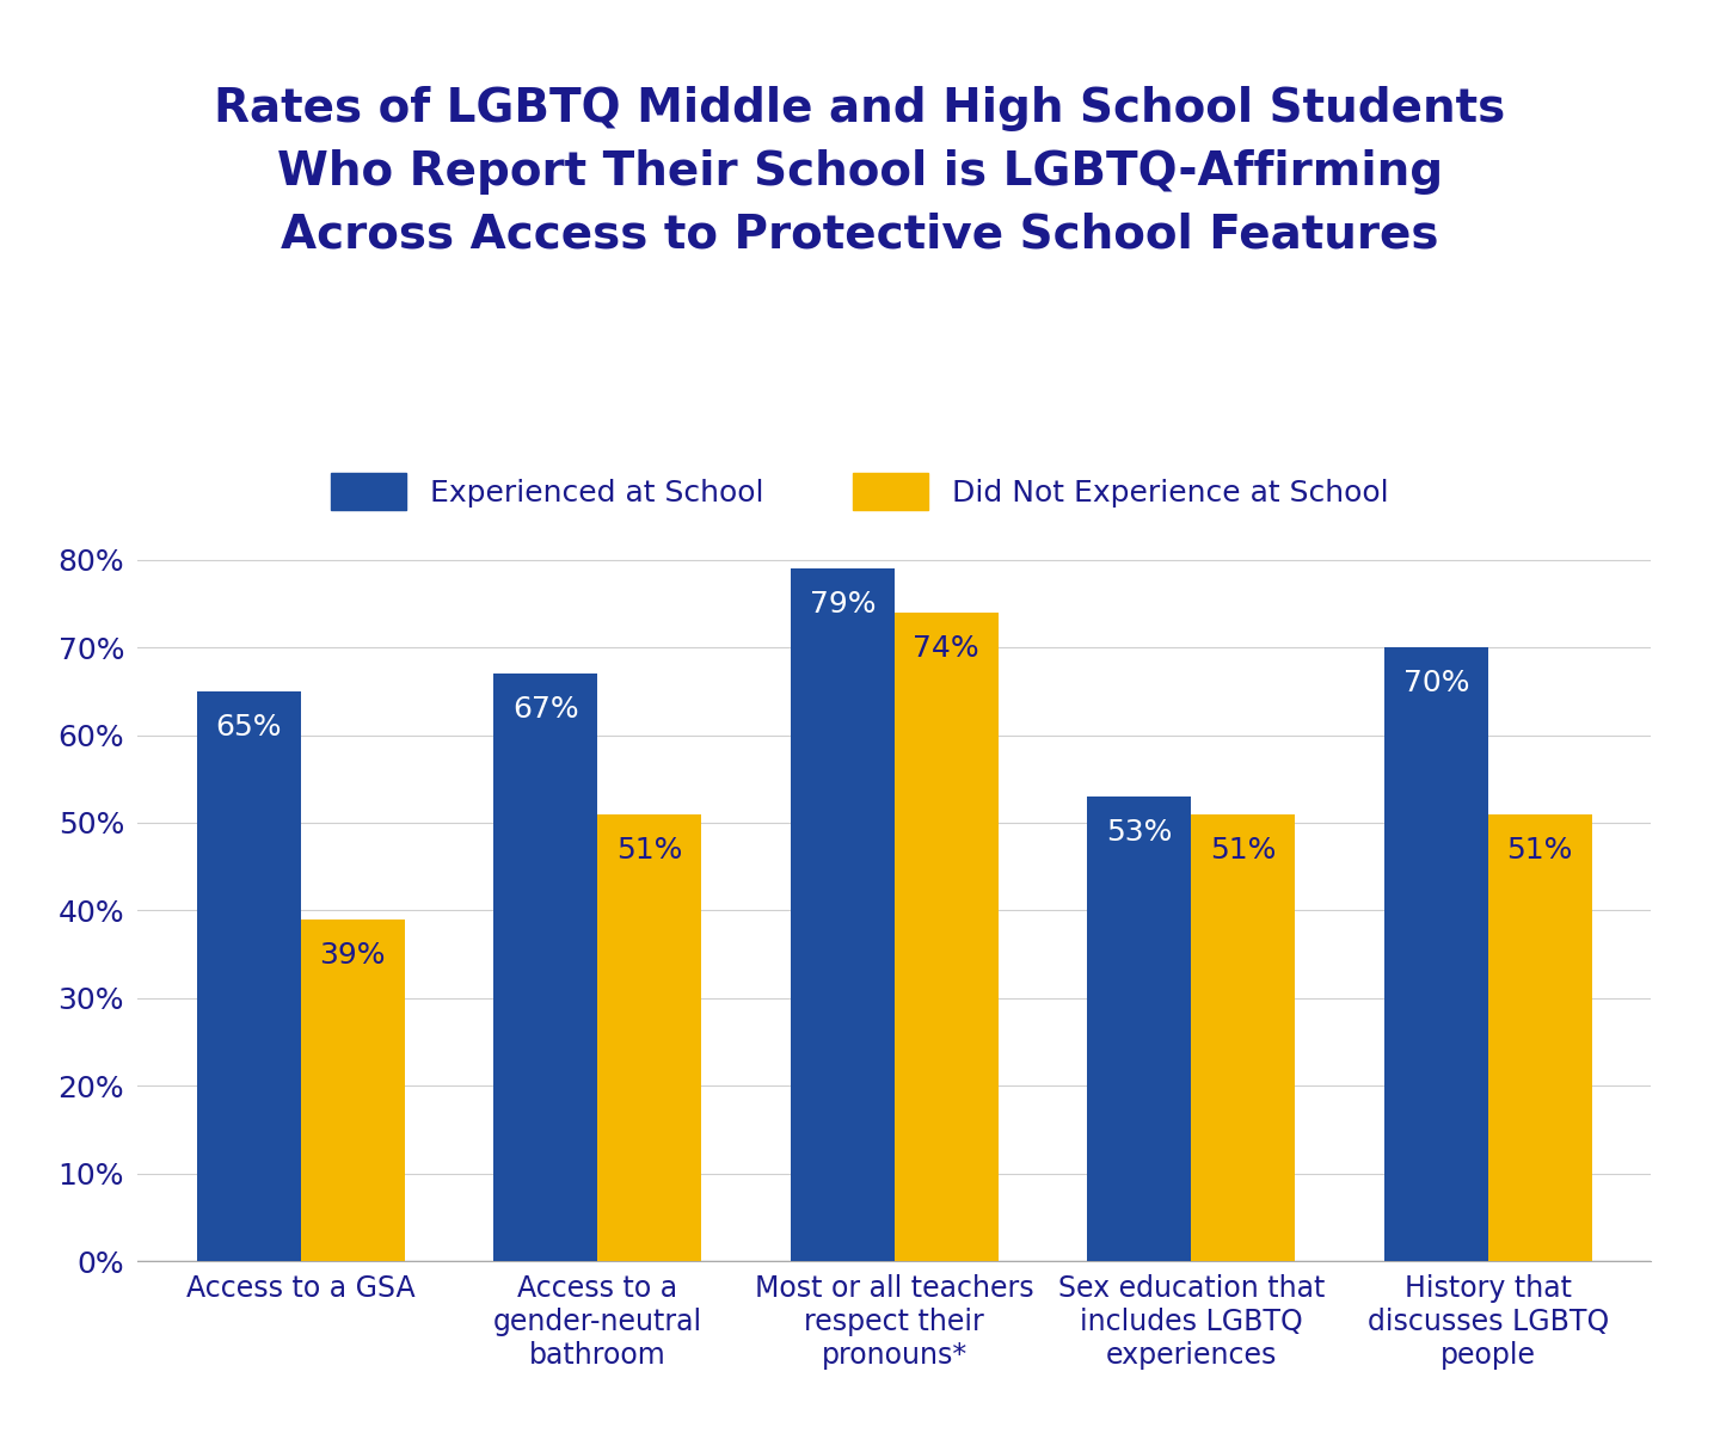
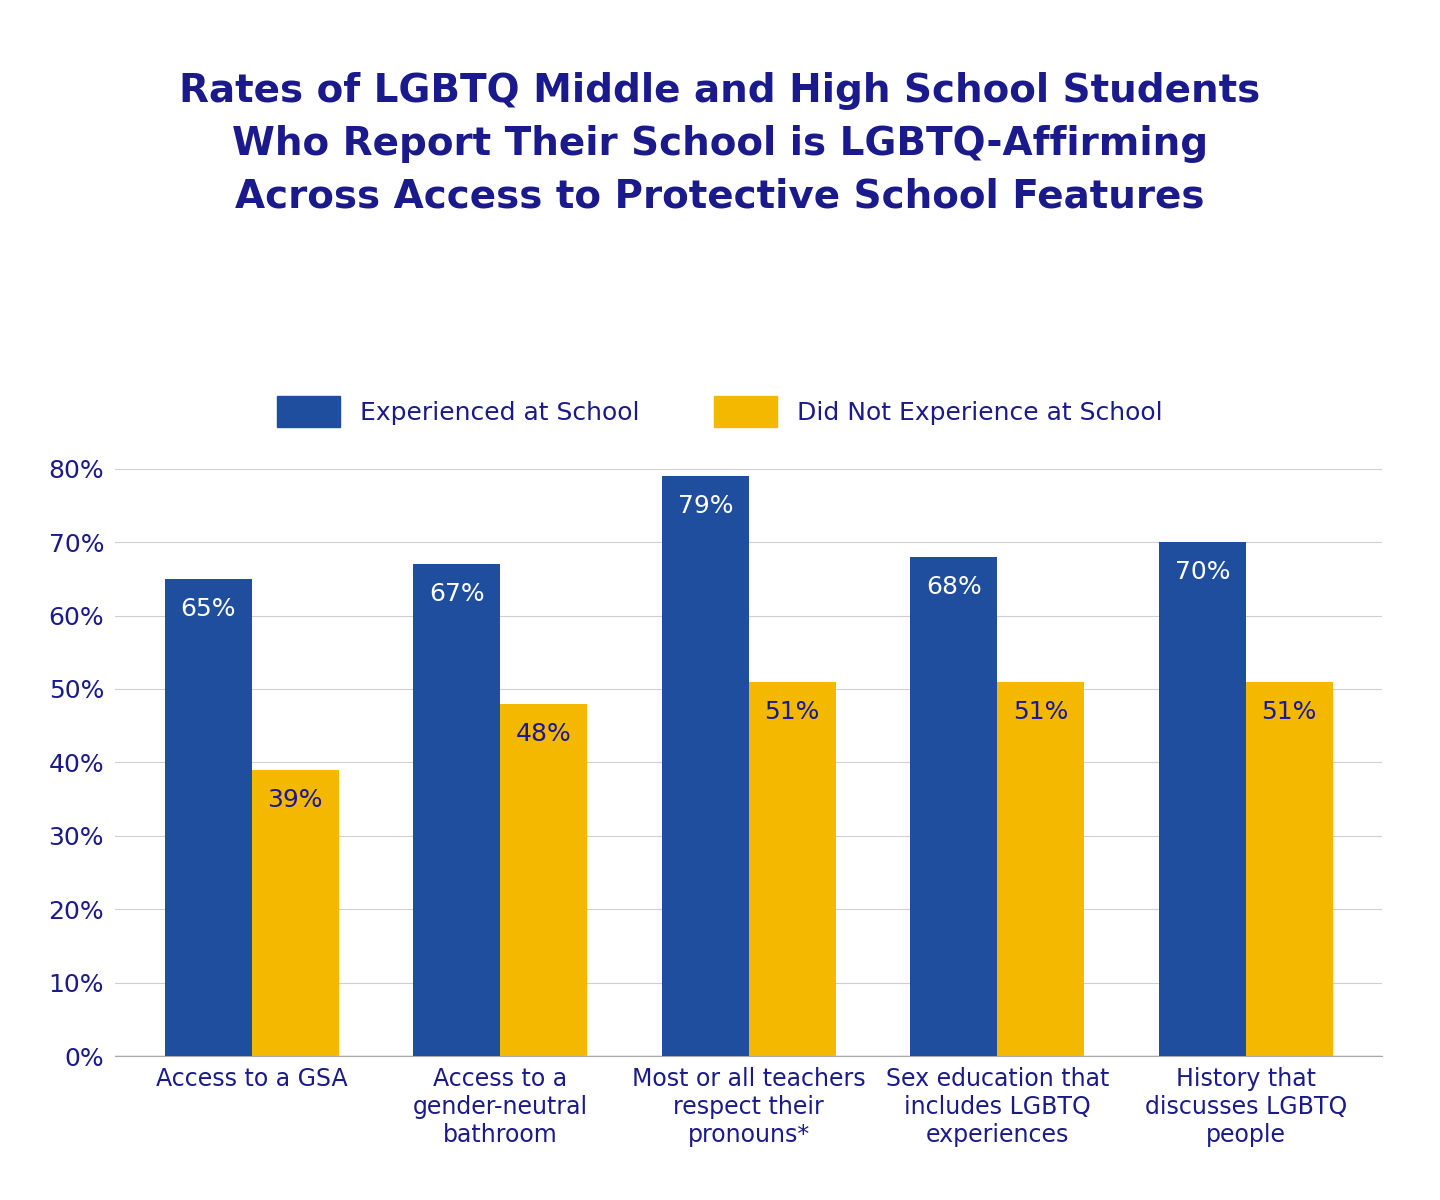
Did Not Experience at School/Access to a gender-neutral bathroom: 51% -> 48%
Did Not Experience at School/Most or all teachers respect their pronouns*: 74% -> 51%
Experienced at School/Sex education that includes LGBTQ experiences: 53% -> 68%
